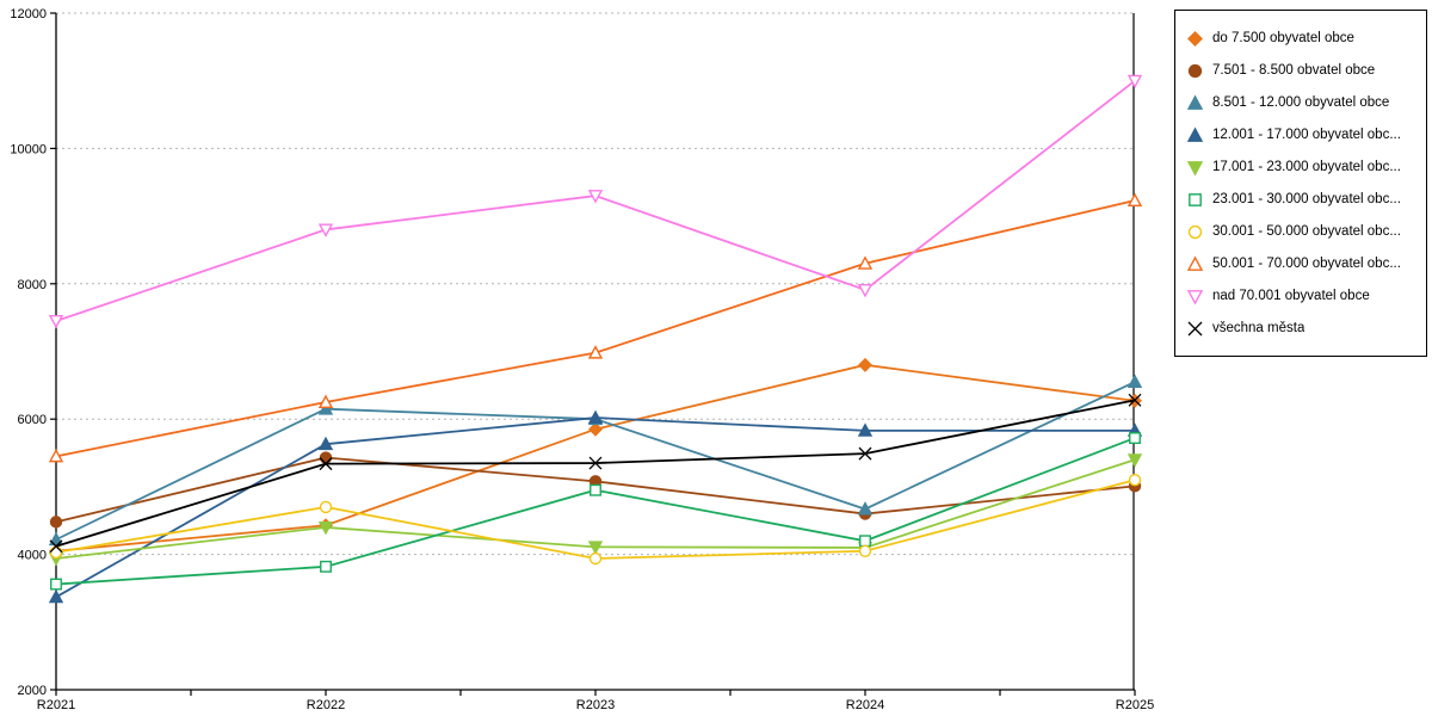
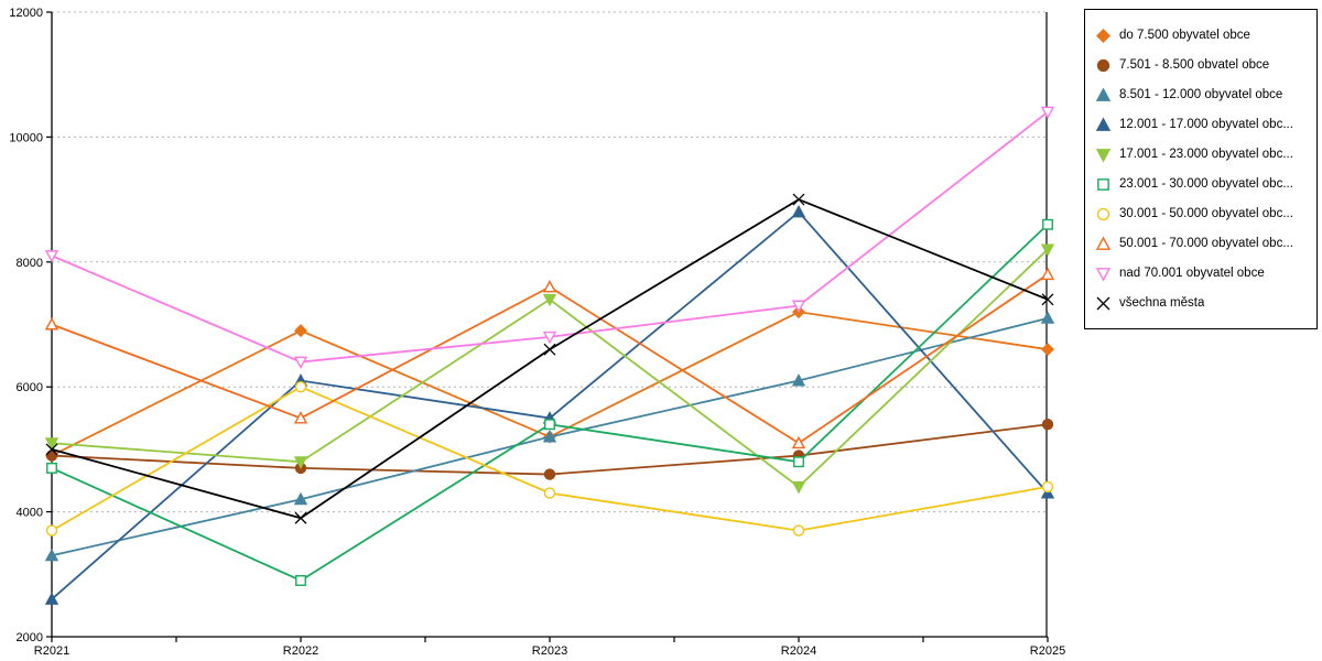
do 7.500 obyvatel obce/R2021: 4000 -> 4900
7.501 - 8.500 obvatel obce/R2021: 4500 -> 4900
8.501 - 12.000 obyvatel obce/R2021: 4200 -> 3300
12.001 - 17.000 obyvatel obc.../R2021: 3400 -> 2600
17.001 - 23.000 obyvatel obc.../R2021: 3900 -> 5100
23.001 - 30.000 obyvatel obc.../R2021: 3600 -> 4700
30.001 - 50.000 obyvatel obc.../R2021: 4000 -> 3700
50.001 - 70.000 obyvatel obc.../R2021: 5400 -> 7000
nad 70.001 obyvatel obce/R2021: 7400 -> 8100
všechna města/R2021: 4100 -> 5000
do 7.500 obyvatel obce/R2022: 4400 -> 6900
7.501 - 8.500 obvatel obce/R2022: 5400 -> 4700
8.501 - 12.000 obyvatel obce/R2022: 6200 -> 4200
12.001 - 17.000 obyvatel obc.../R2022: 5600 -> 6100
17.001 - 23.000 obyvatel obc.../R2022: 4400 -> 4800
23.001 - 30.000 obyvatel obc.../R2022: 3800 -> 2900
30.001 - 50.000 obyvatel obc.../R2022: 4700 -> 6000
50.001 - 70.000 obyvatel obc.../R2022: 6200 -> 5500
nad 70.001 obyvatel obce/R2022: 8800 -> 6400
všechna města/R2022: 5300 -> 3900
do 7.500 obyvatel obce/R2023: 5800 -> 5200
7.501 - 8.500 obvatel obce/R2023: 5100 -> 4600
8.501 - 12.000 obyvatel obce/R2023: 6000 -> 5200
12.001 - 17.000 obyvatel obc.../R2023: 6000 -> 5500
17.001 - 23.000 obyvatel obc.../R2023: 4100 -> 7400
23.001 - 30.000 obyvatel obc.../R2023: 5000 -> 5400
30.001 - 50.000 obyvatel obc.../R2023: 3900 -> 4300
50.001 - 70.000 obyvatel obc.../R2023: 7000 -> 7600
nad 70.001 obyvatel obce/R2023: 9300 -> 6800
všechna města/R2023: 5400 -> 6600
do 7.500 obyvatel obce/R2024: 6800 -> 7200
7.501 - 8.500 obvatel obce/R2024: 4600 -> 4900
8.501 - 12.000 obyvatel obce/R2024: 4700 -> 6100
12.001 - 17.000 obyvatel obc.../R2024: 5800 -> 8800
17.001 - 23.000 obyvatel obc.../R2024: 4100 -> 4400
23.001 - 30.000 obyvatel obc.../R2024: 4200 -> 4800
30.001 - 50.000 obyvatel obc.../R2024: 4000 -> 3700
50.001 - 70.000 obyvatel obc.../R2024: 8300 -> 5100
nad 70.001 obyvatel obce/R2024: 7900 -> 7300
všechna města/R2024: 5500 -> 9000
do 7.500 obyvatel obce/R2025: 6300 -> 6600
7.501 - 8.500 obvatel obce/R2025: 5000 -> 5400
8.501 - 12.000 obyvatel obce/R2025: 6600 -> 7100
12.001 - 17.000 obyvatel obc.../R2025: 5800 -> 4300
17.001 - 23.000 obyvatel obc.../R2025: 5400 -> 8200
23.001 - 30.000 obyvatel obc.../R2025: 5700 -> 8600
30.001 - 50.000 obyvatel obc.../R2025: 5100 -> 4400
50.001 - 70.000 obyvatel obc.../R2025: 9200 -> 7800
nad 70.001 obyvatel obce/R2025: 11000 -> 10400
všechna města/R2025: 6300 -> 7400
